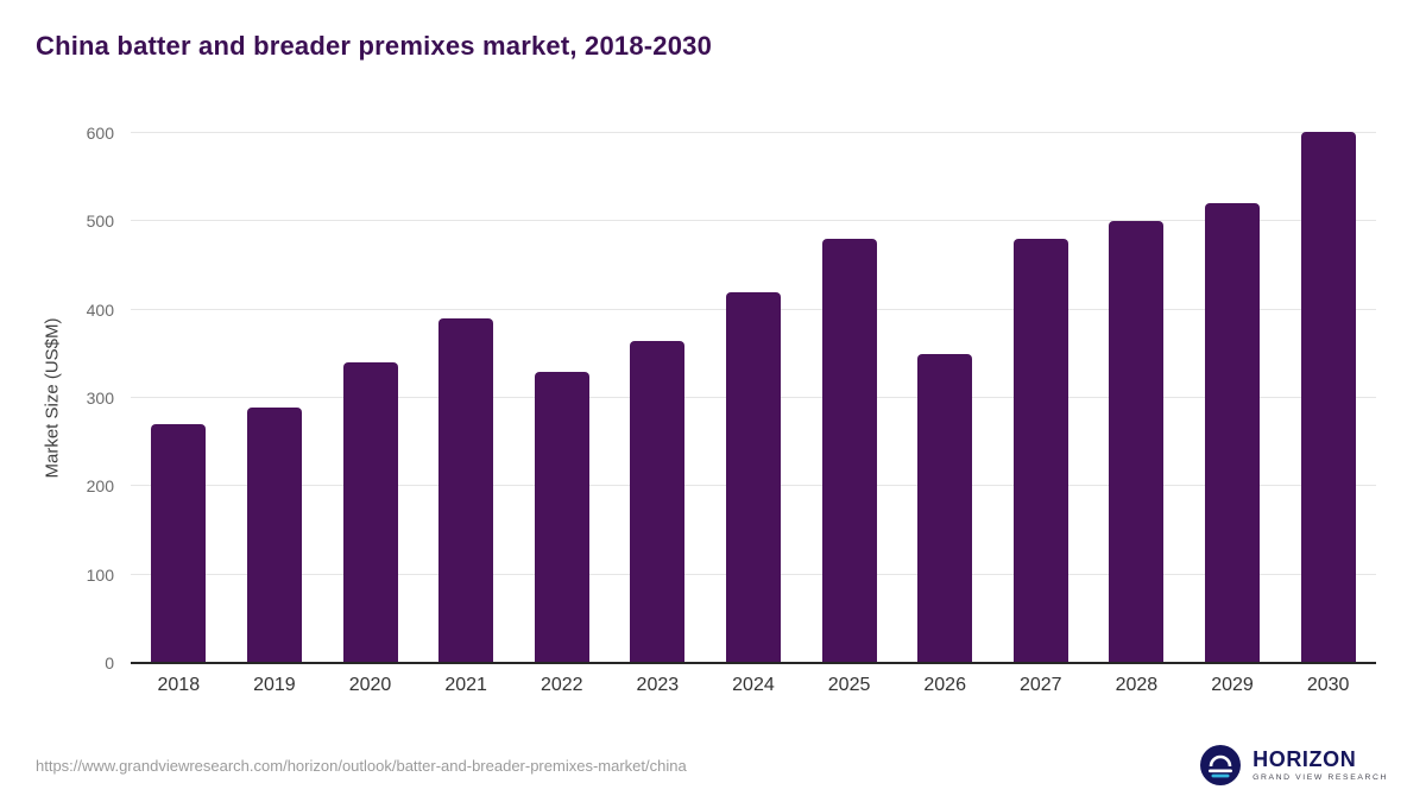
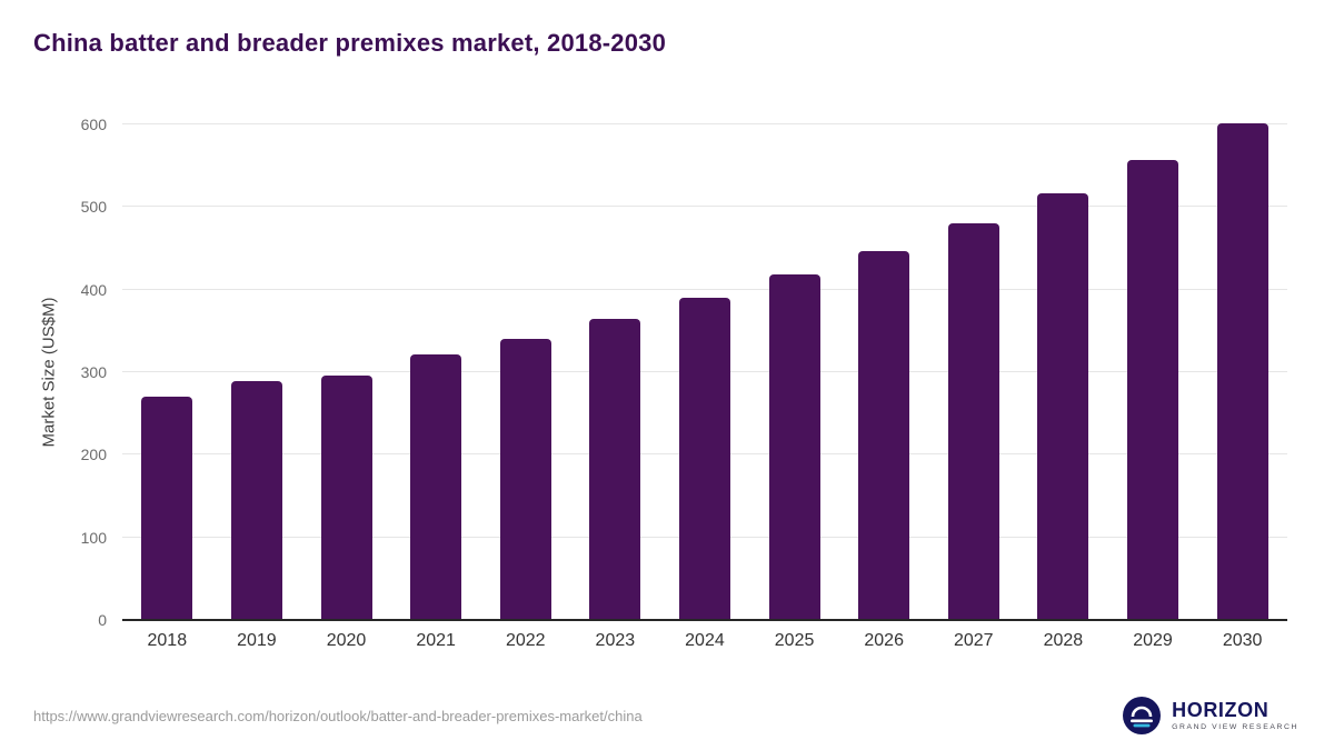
2020: 340 -> 300
2021: 390 -> 320
2022: 330 -> 340
2024: 420 -> 390
2025: 480 -> 420
2026: 350 -> 450
2028: 500 -> 520
2029: 520 -> 560
